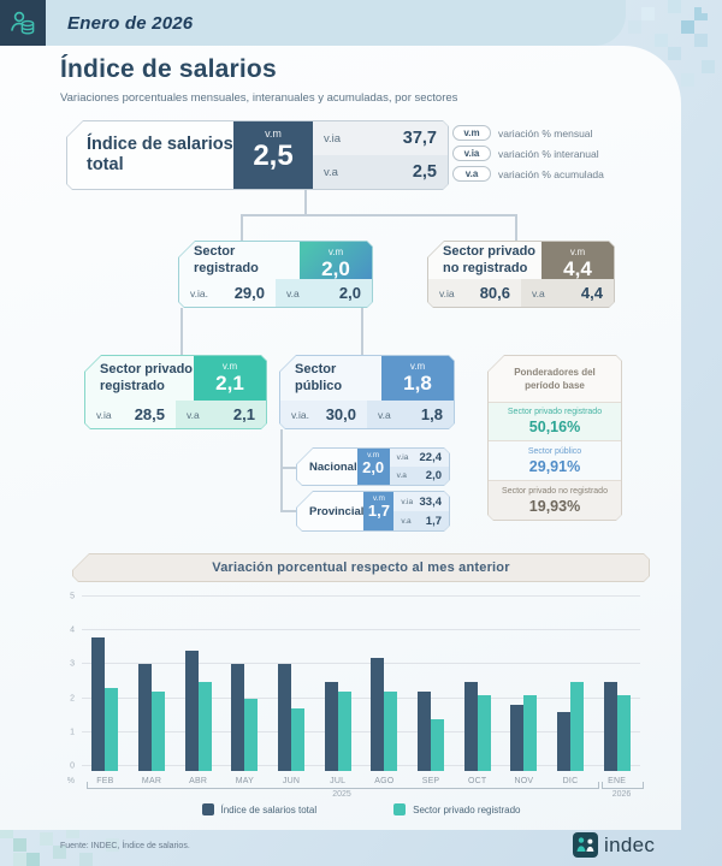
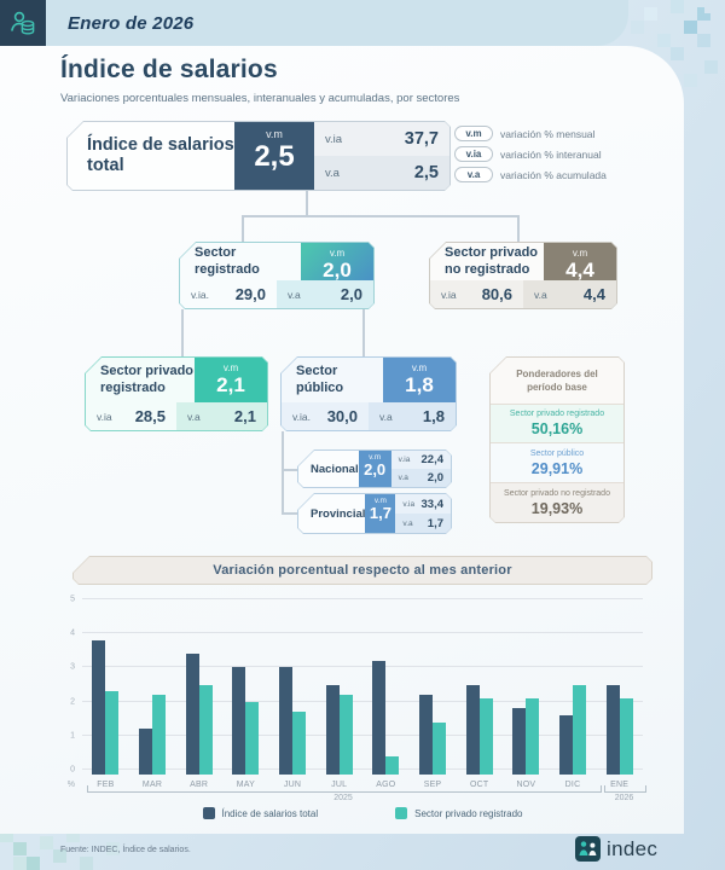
Índice de salarios total/MAR: 3.0 -> 1.2
Sector privado registrado/AGO: 2.2 -> 0.4
